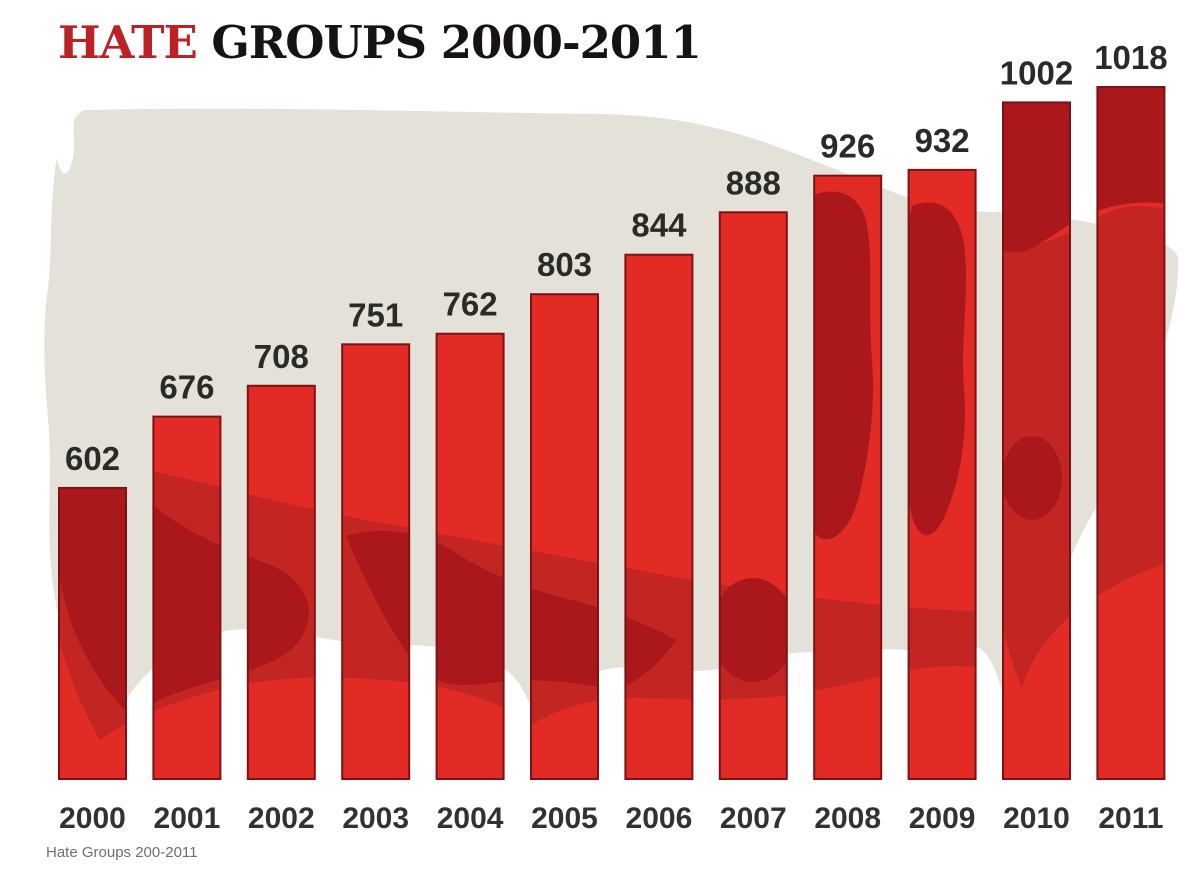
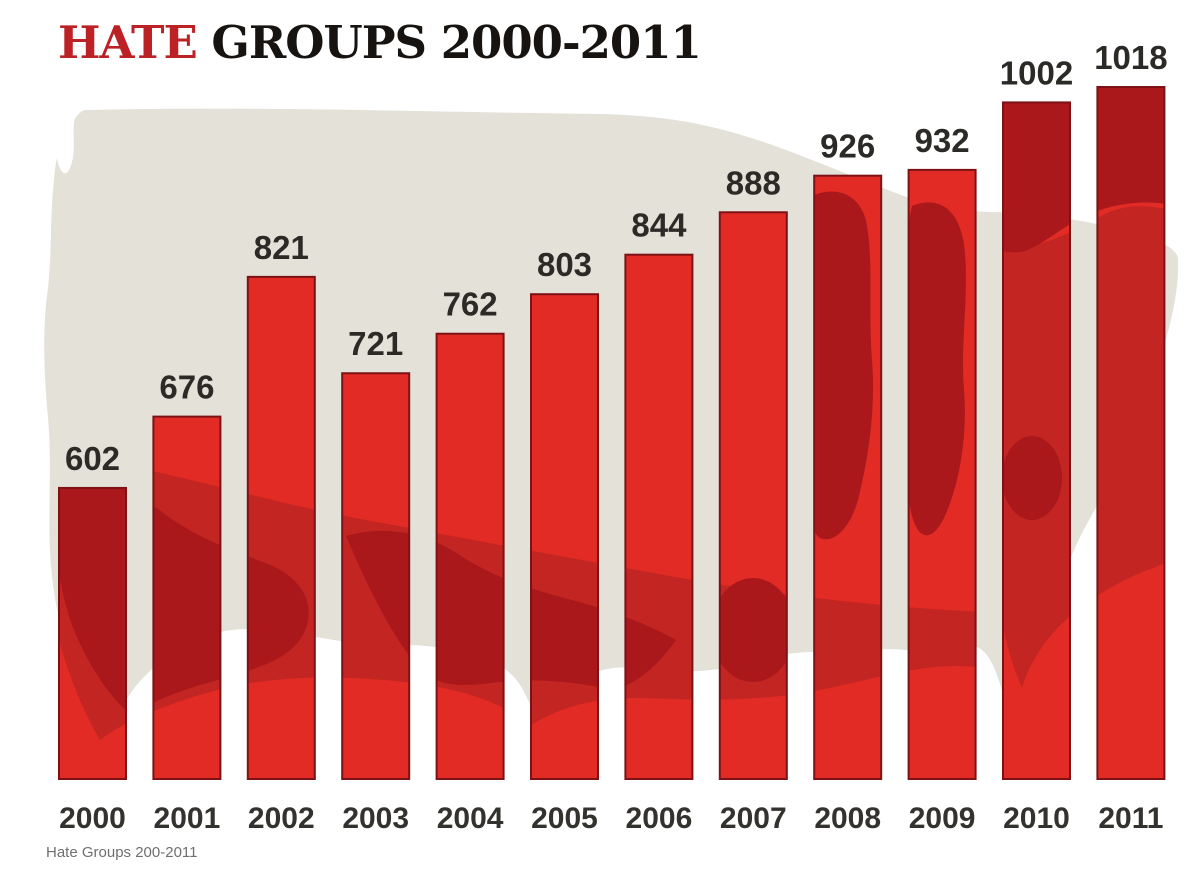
2002: 708 -> 821
2003: 751 -> 721
